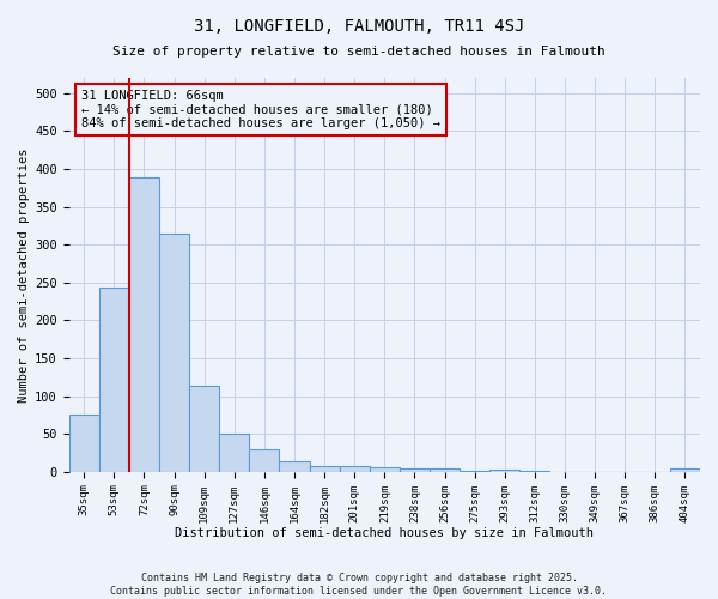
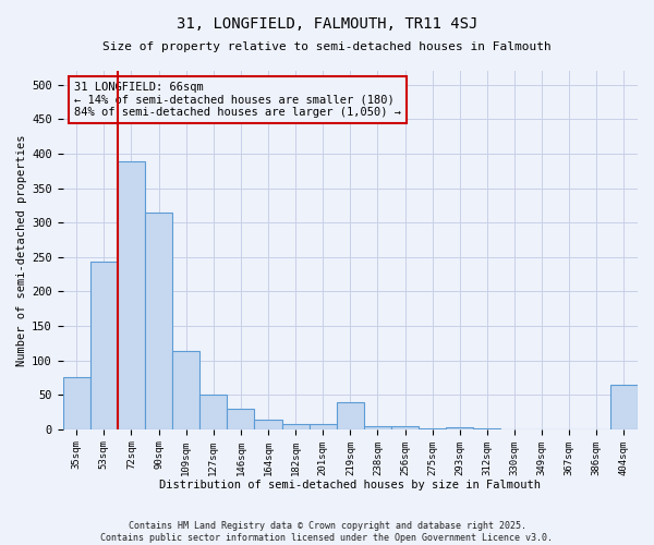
219sqm: 6 -> 40
404sqm: 4 -> 64
